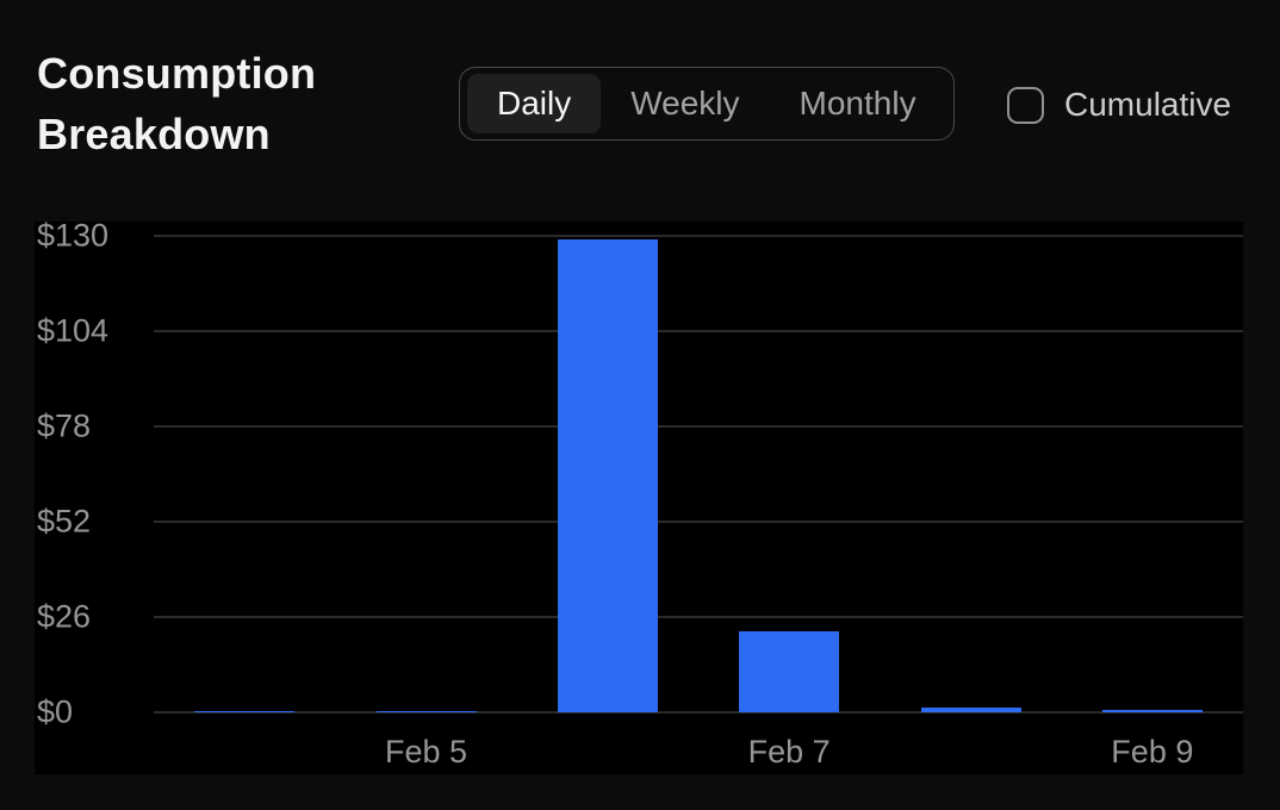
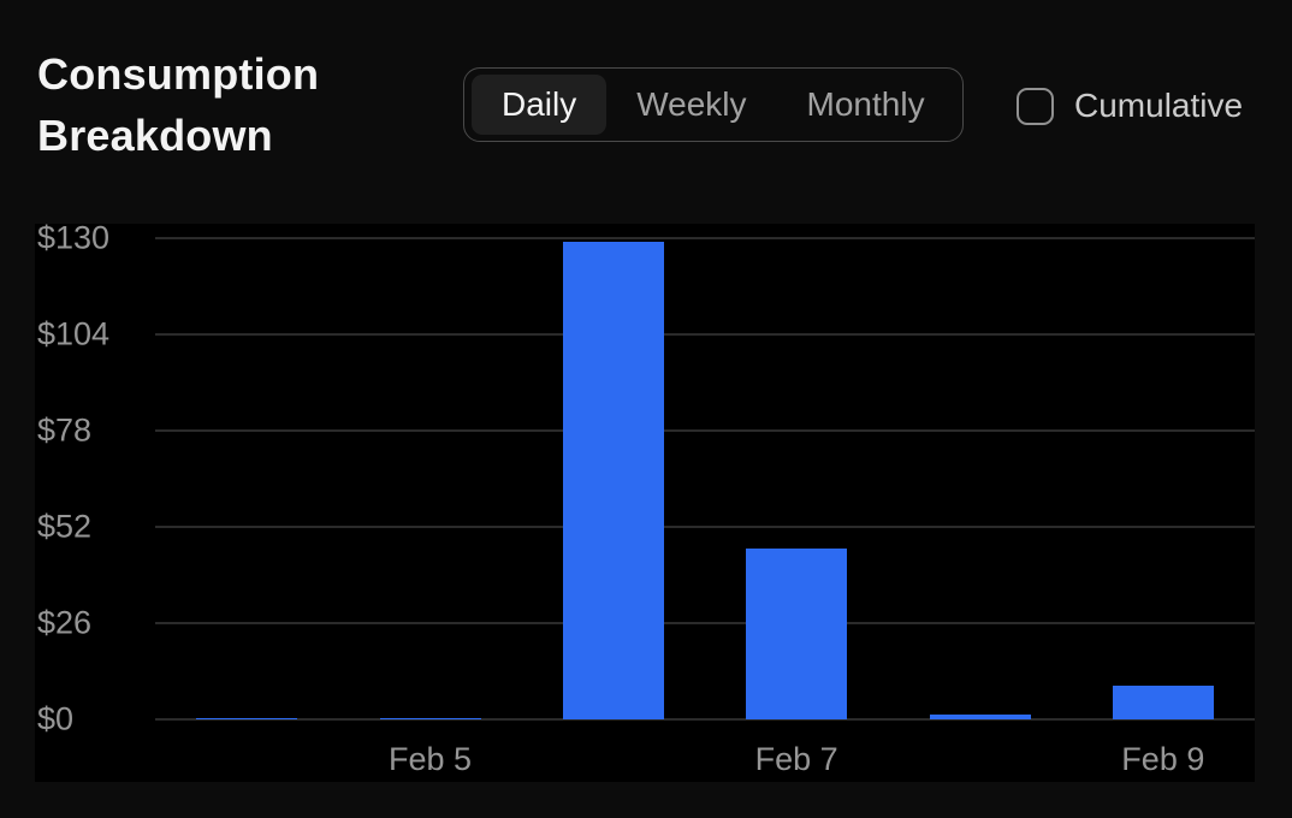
Feb 7: $22 -> $46
Feb 9: $1 -> $9
